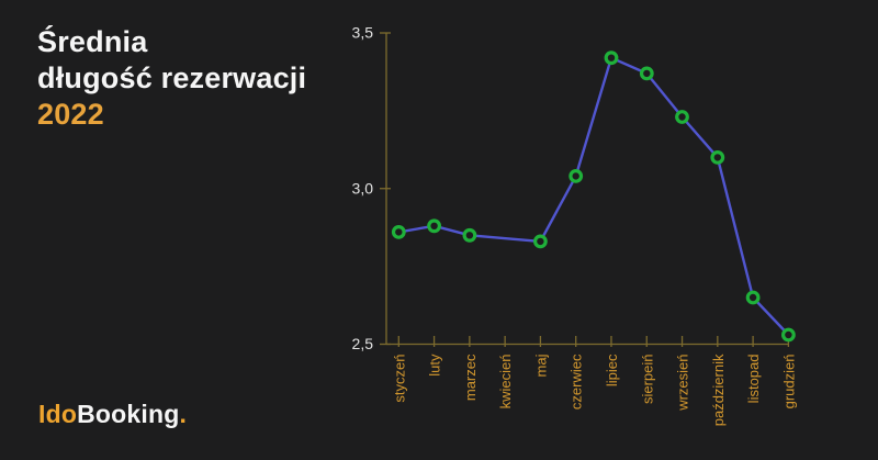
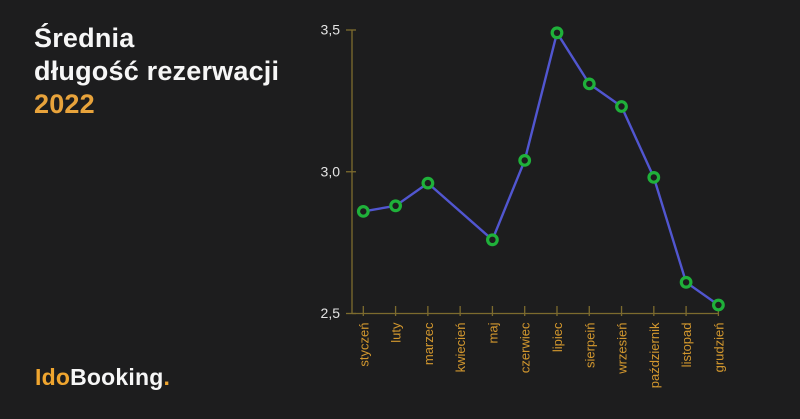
marzec: 2,85 -> 2,96
maj: 2,83 -> 2,76
lipiec: 3,42 -> 3,49
sierpeiń: 3,37 -> 3,31
październik: 3,10 -> 2,98
listopad: 2,65 -> 2,61
